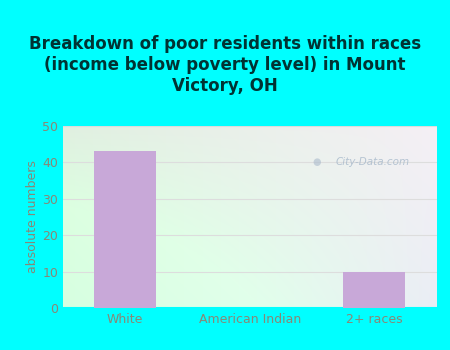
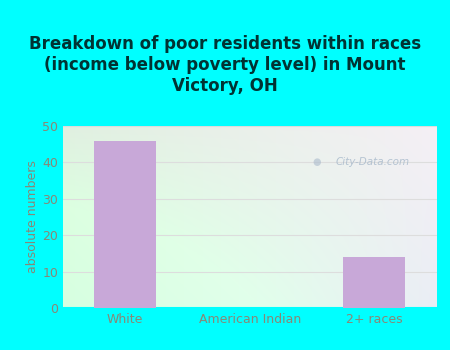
White: 43 -> 46
2+ races: 10 -> 14
